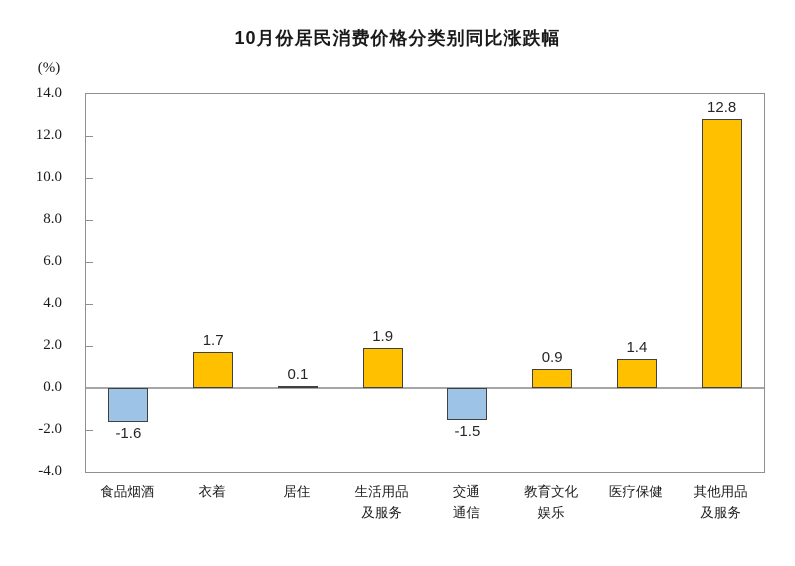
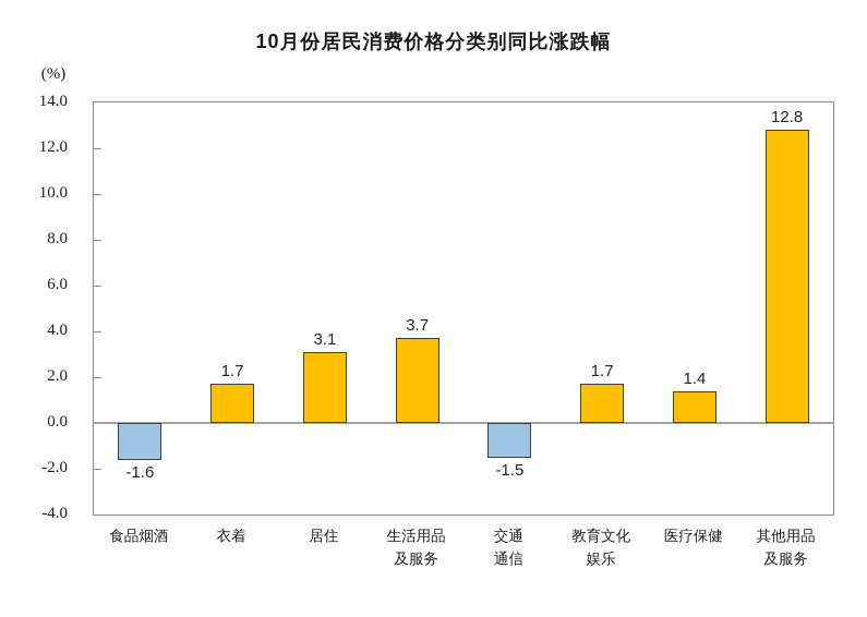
居住: 0.1 -> 3.1
生活用品及服务: 1.9 -> 3.7
教育文化娱乐: 0.9 -> 1.7
